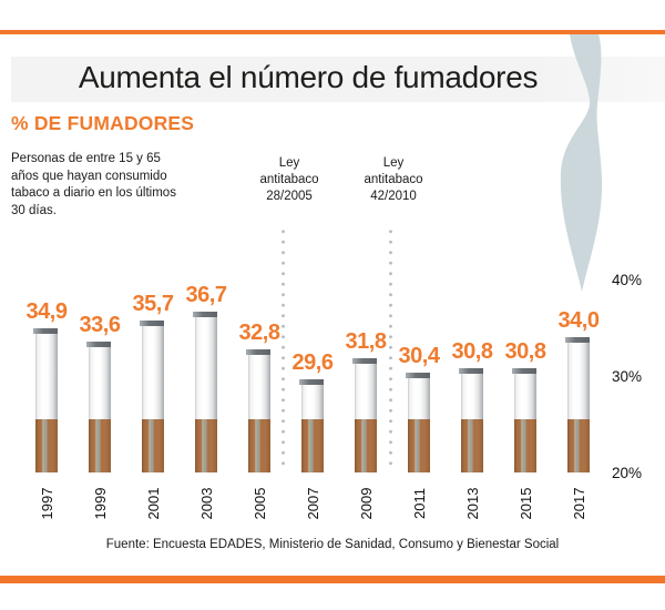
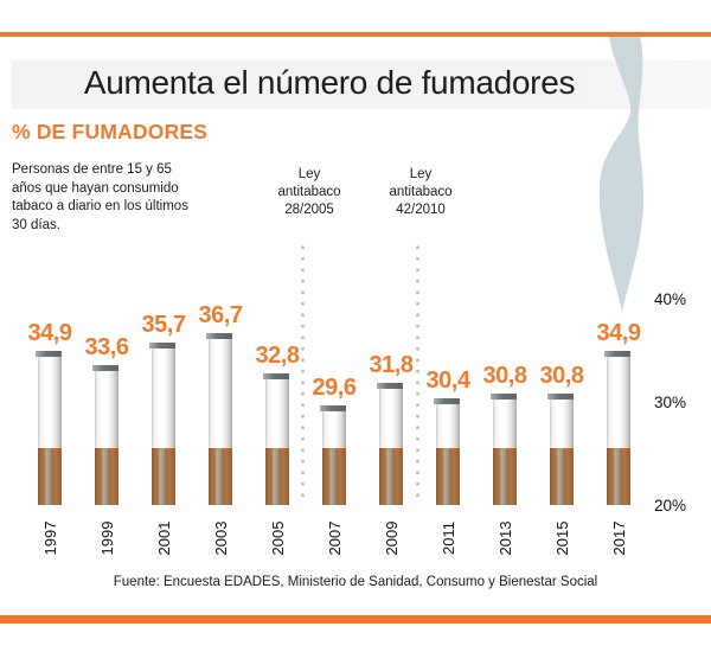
2017: 34,0 -> 34,9
